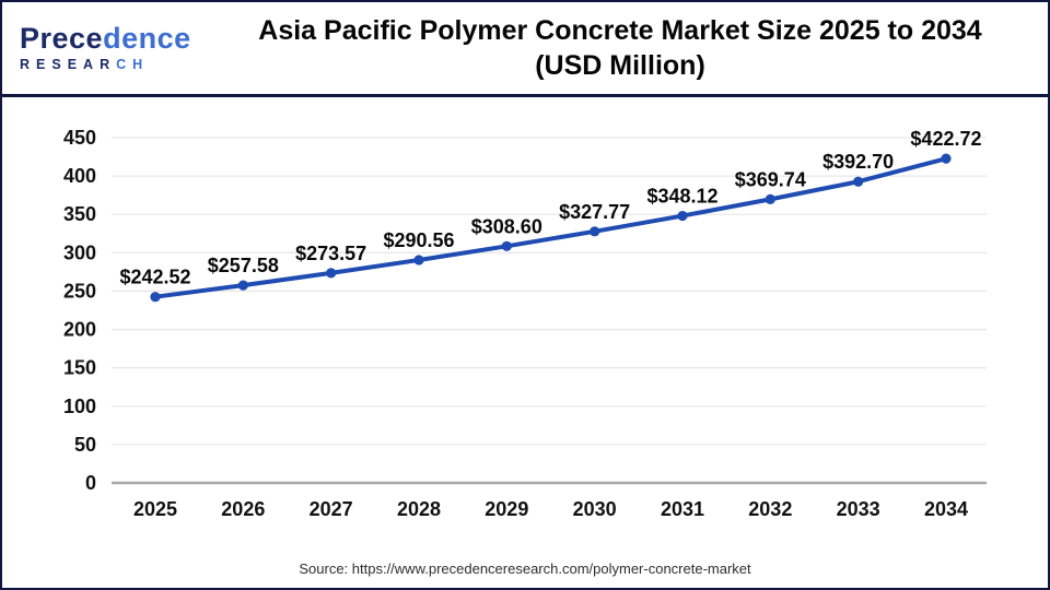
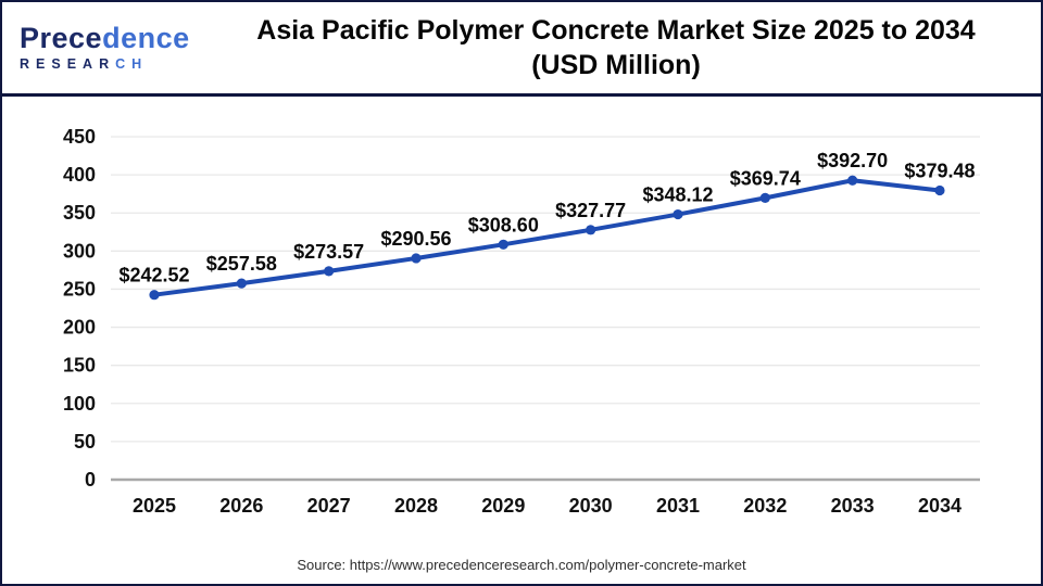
2034: $422.72 -> $379.48
